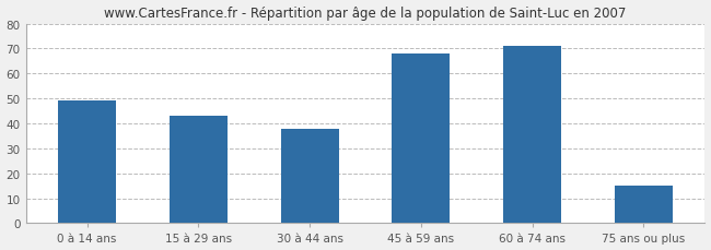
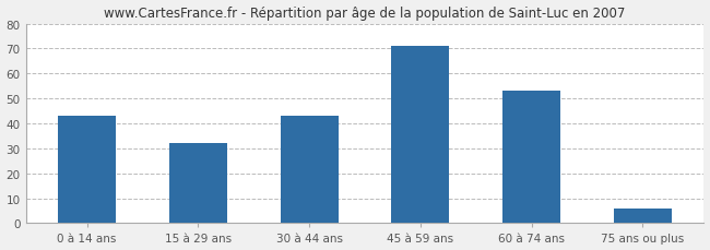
0 à 14 ans: 49 -> 43
15 à 29 ans: 43 -> 32
30 à 44 ans: 38 -> 43
45 à 59 ans: 68 -> 71
60 à 74 ans: 71 -> 53
75 ans ou plus: 15 -> 6
